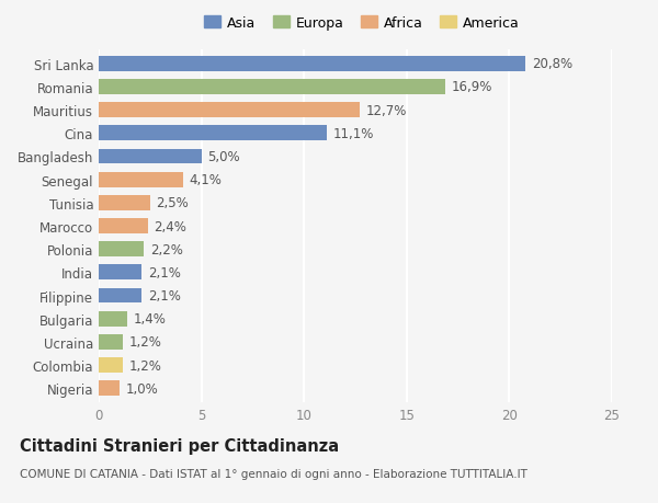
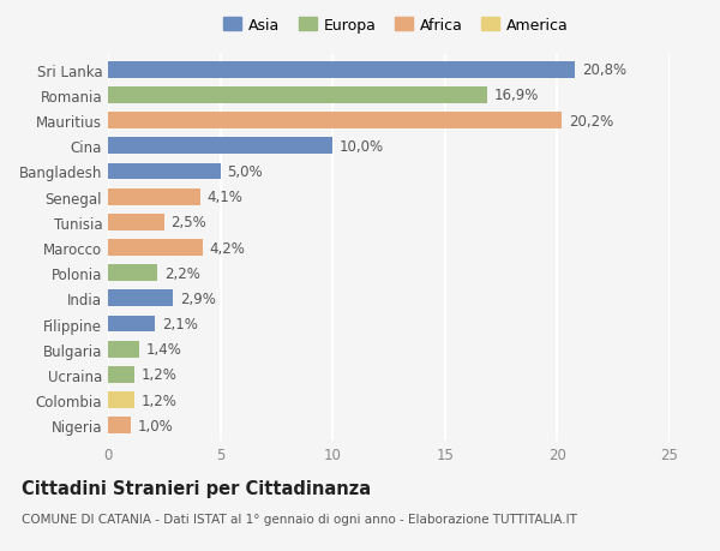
Mauritius: 12,7% -> 20,2%
Cina: 11,1% -> 10,0%
Marocco: 2,4% -> 4,2%
India: 2,1% -> 2,9%
